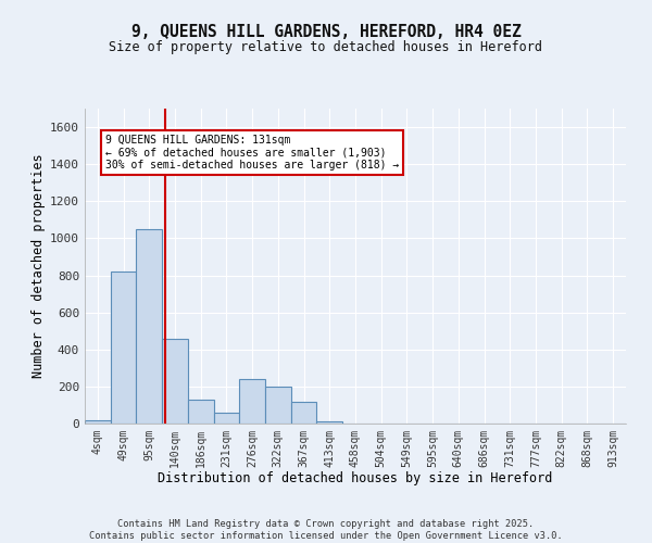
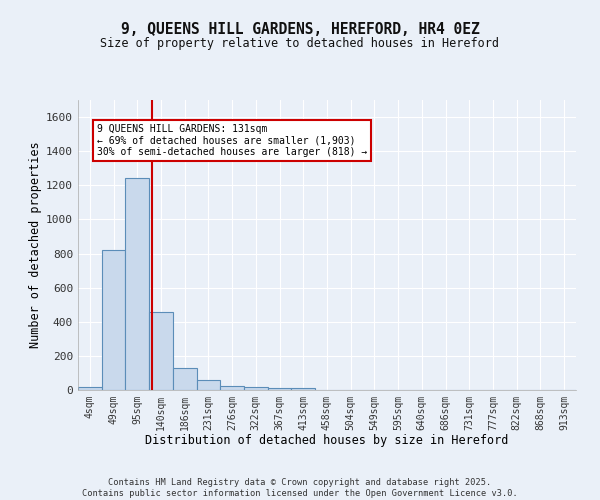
95sqm: 1050 -> 1240
276sqm: 240 -> 20
322sqm: 200 -> 20
367sqm: 120 -> 10
